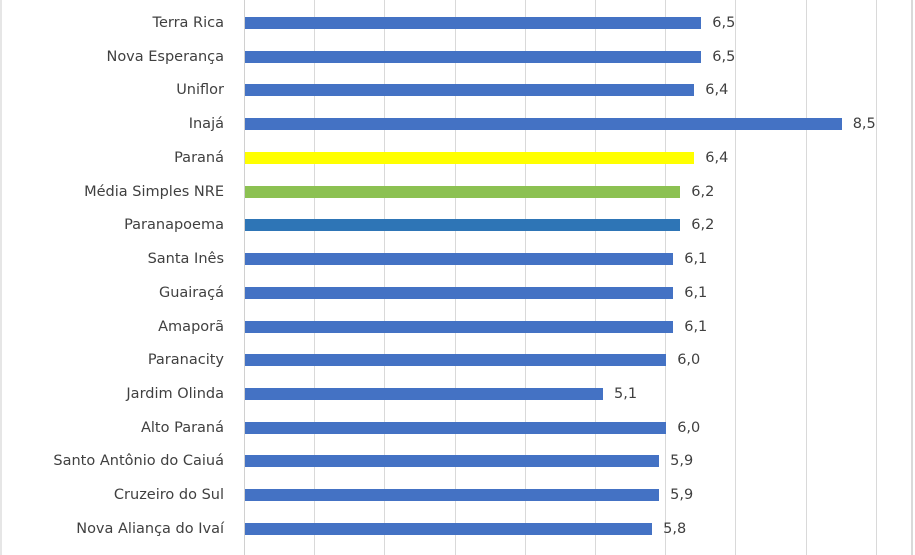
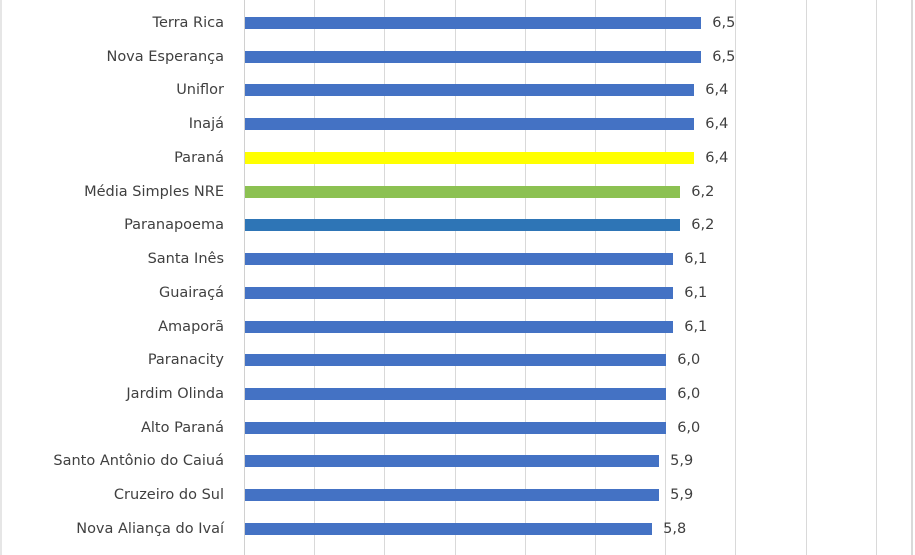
Inajá: 8,5 -> 6,4
Jardim Olinda: 5,1 -> 6,0
